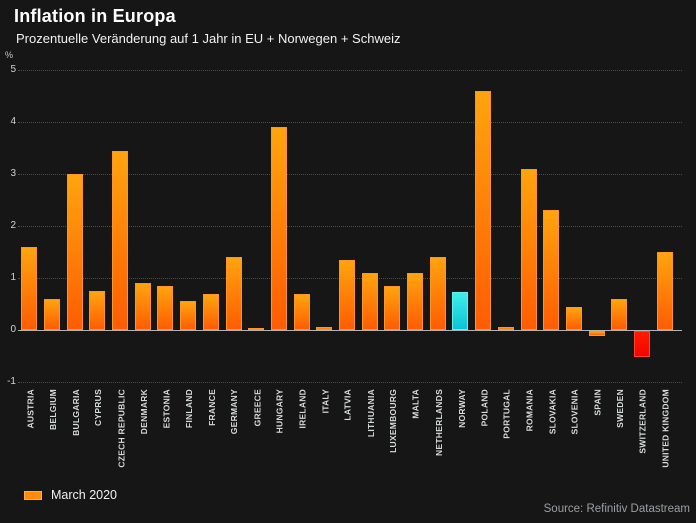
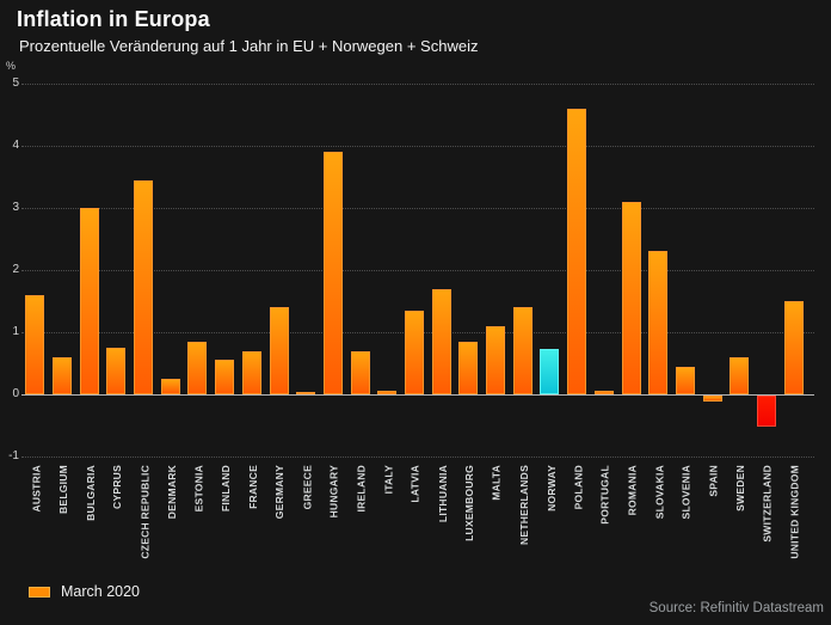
DENMARK: 0.9 -> 0.2
LITHUANIA: 1.1 -> 1.7
